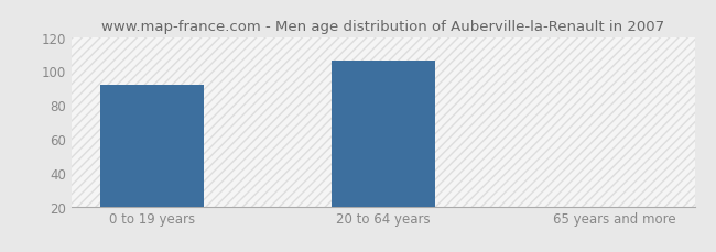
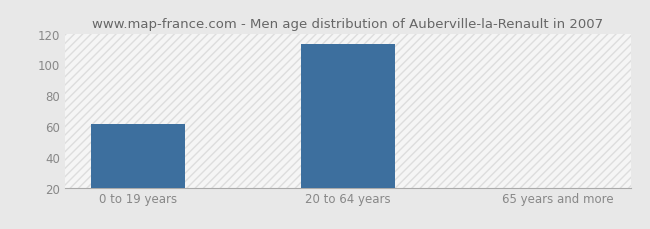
0 to 19 years: 92 -> 61
20 to 64 years: 106 -> 113
